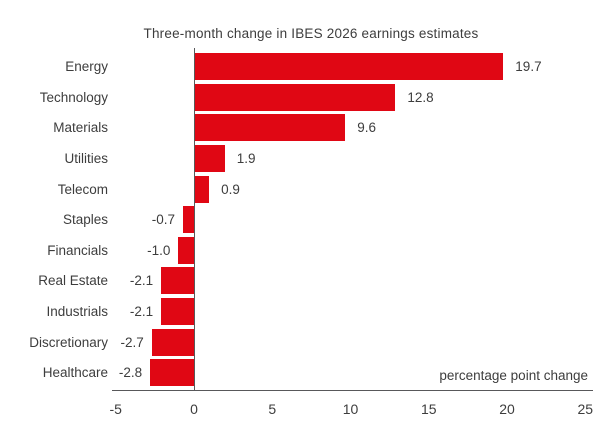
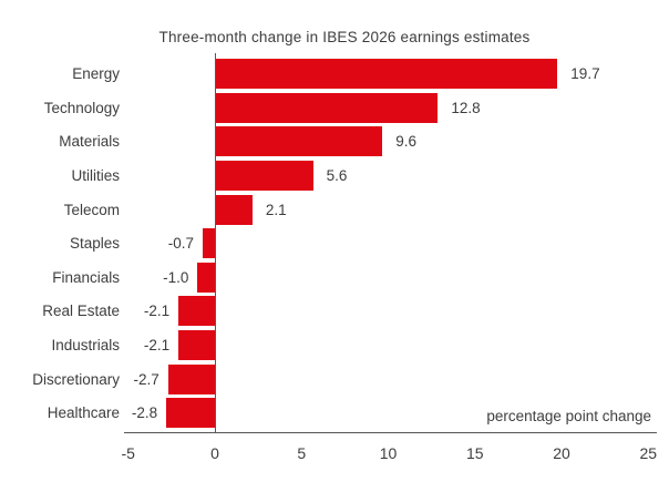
Utilities: 1.9 -> 5.6
Telecom: 0.9 -> 2.1
